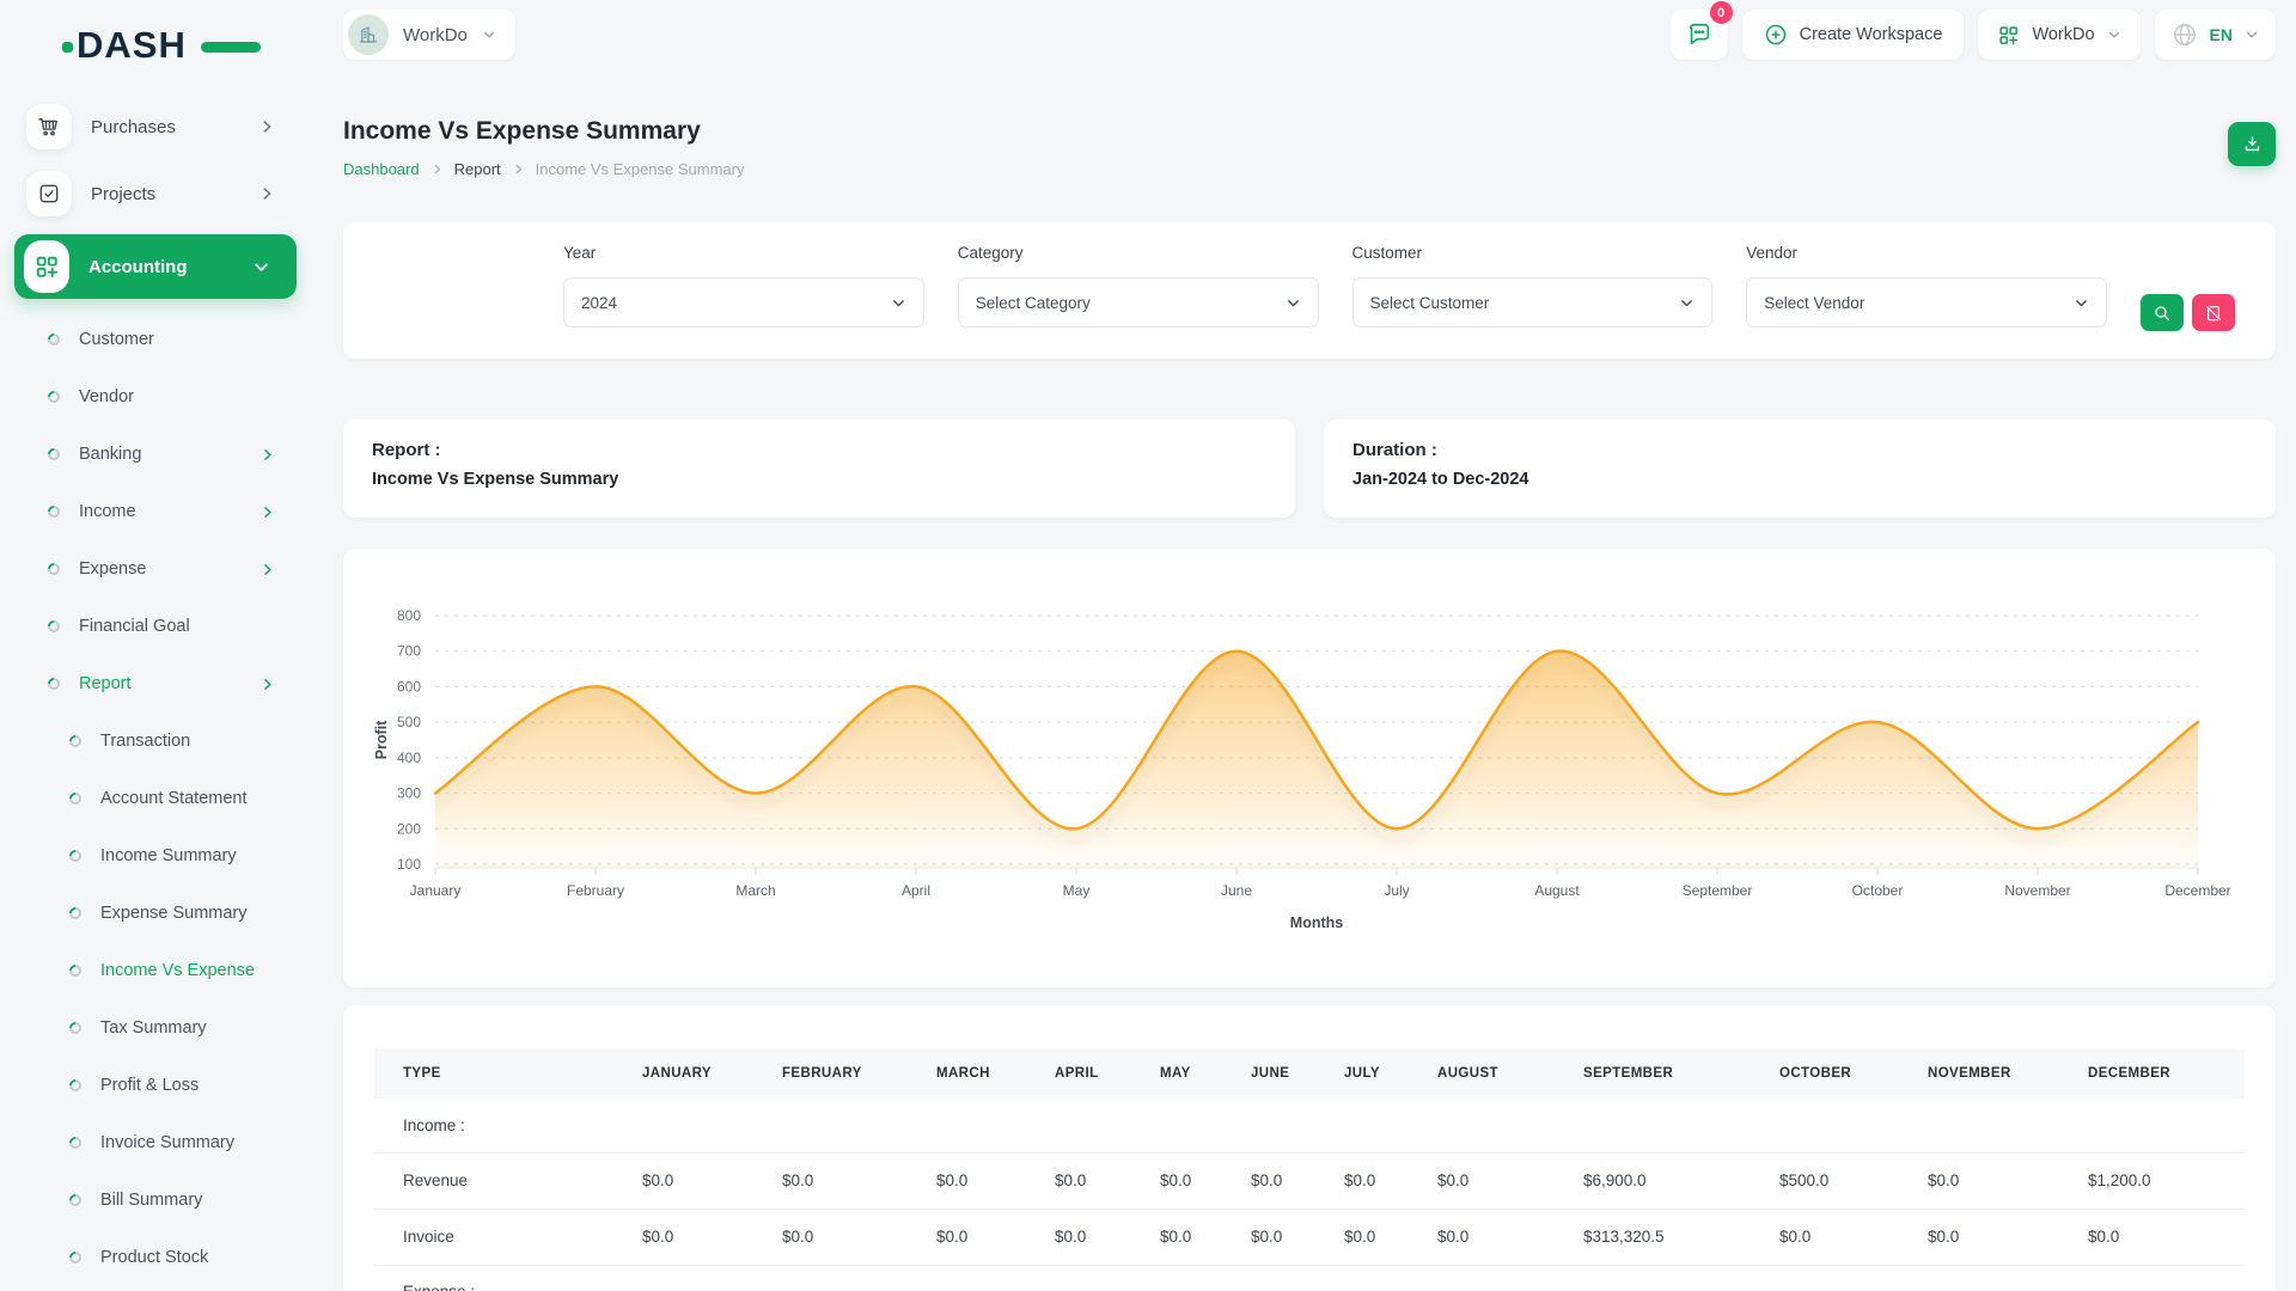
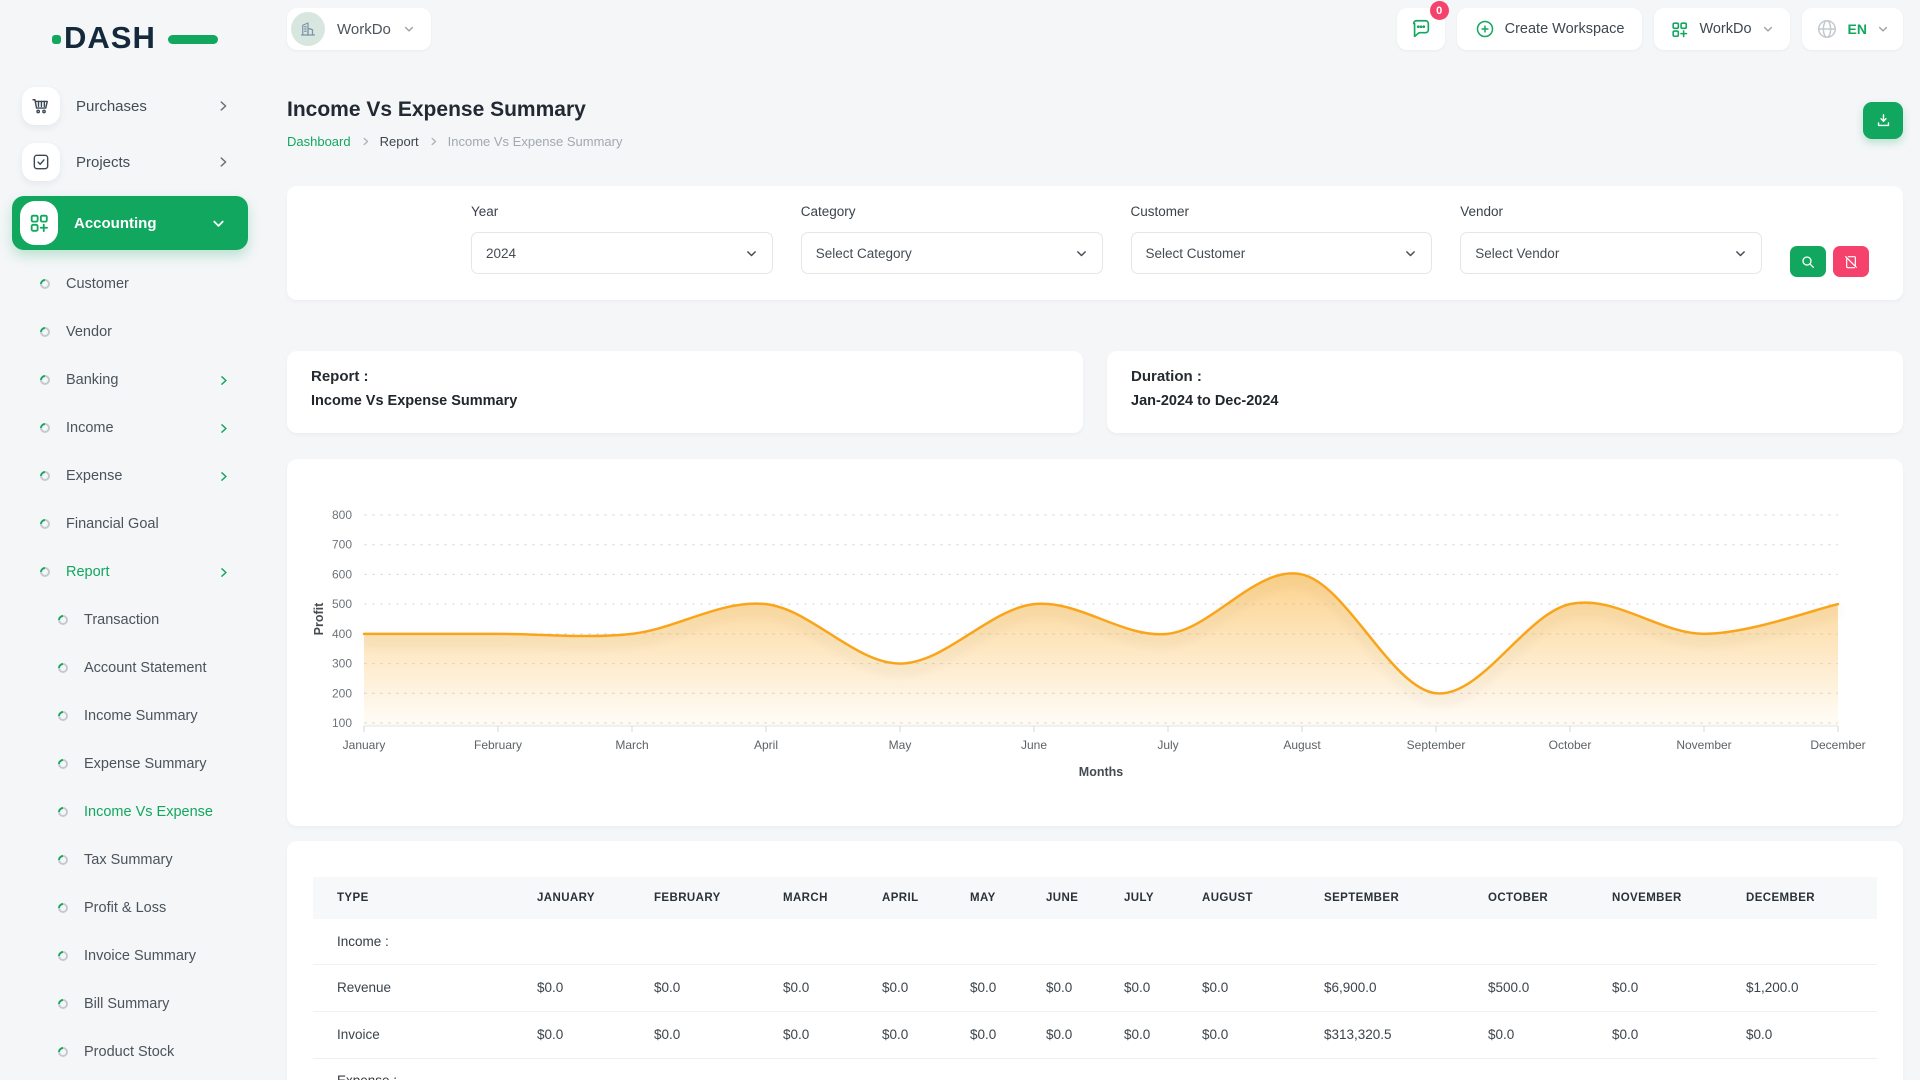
January: 300 -> 400
February: 600 -> 400
March: 300 -> 400
April: 600 -> 500
May: 200 -> 300
June: 700 -> 500
July: 200 -> 400
August: 700 -> 600
September: 300 -> 200
November: 200 -> 400
